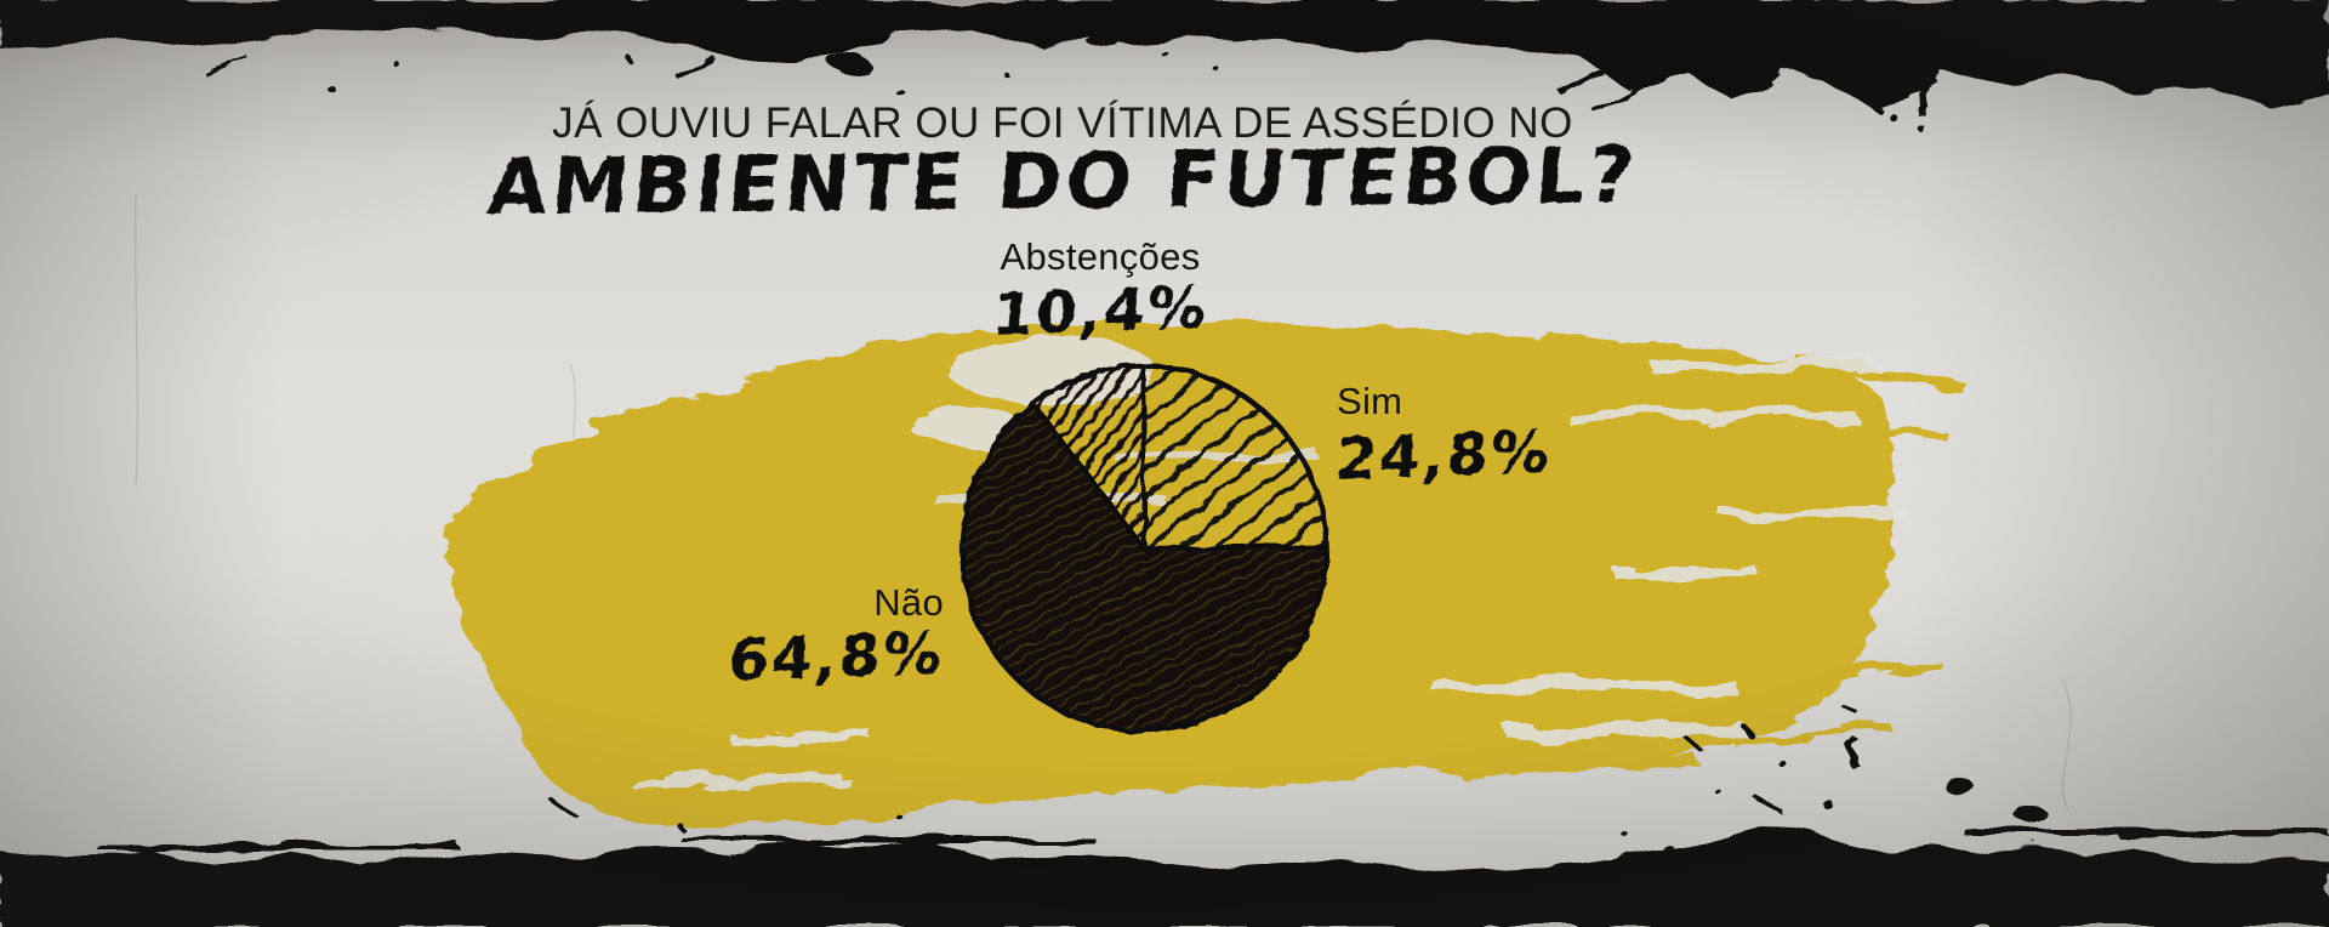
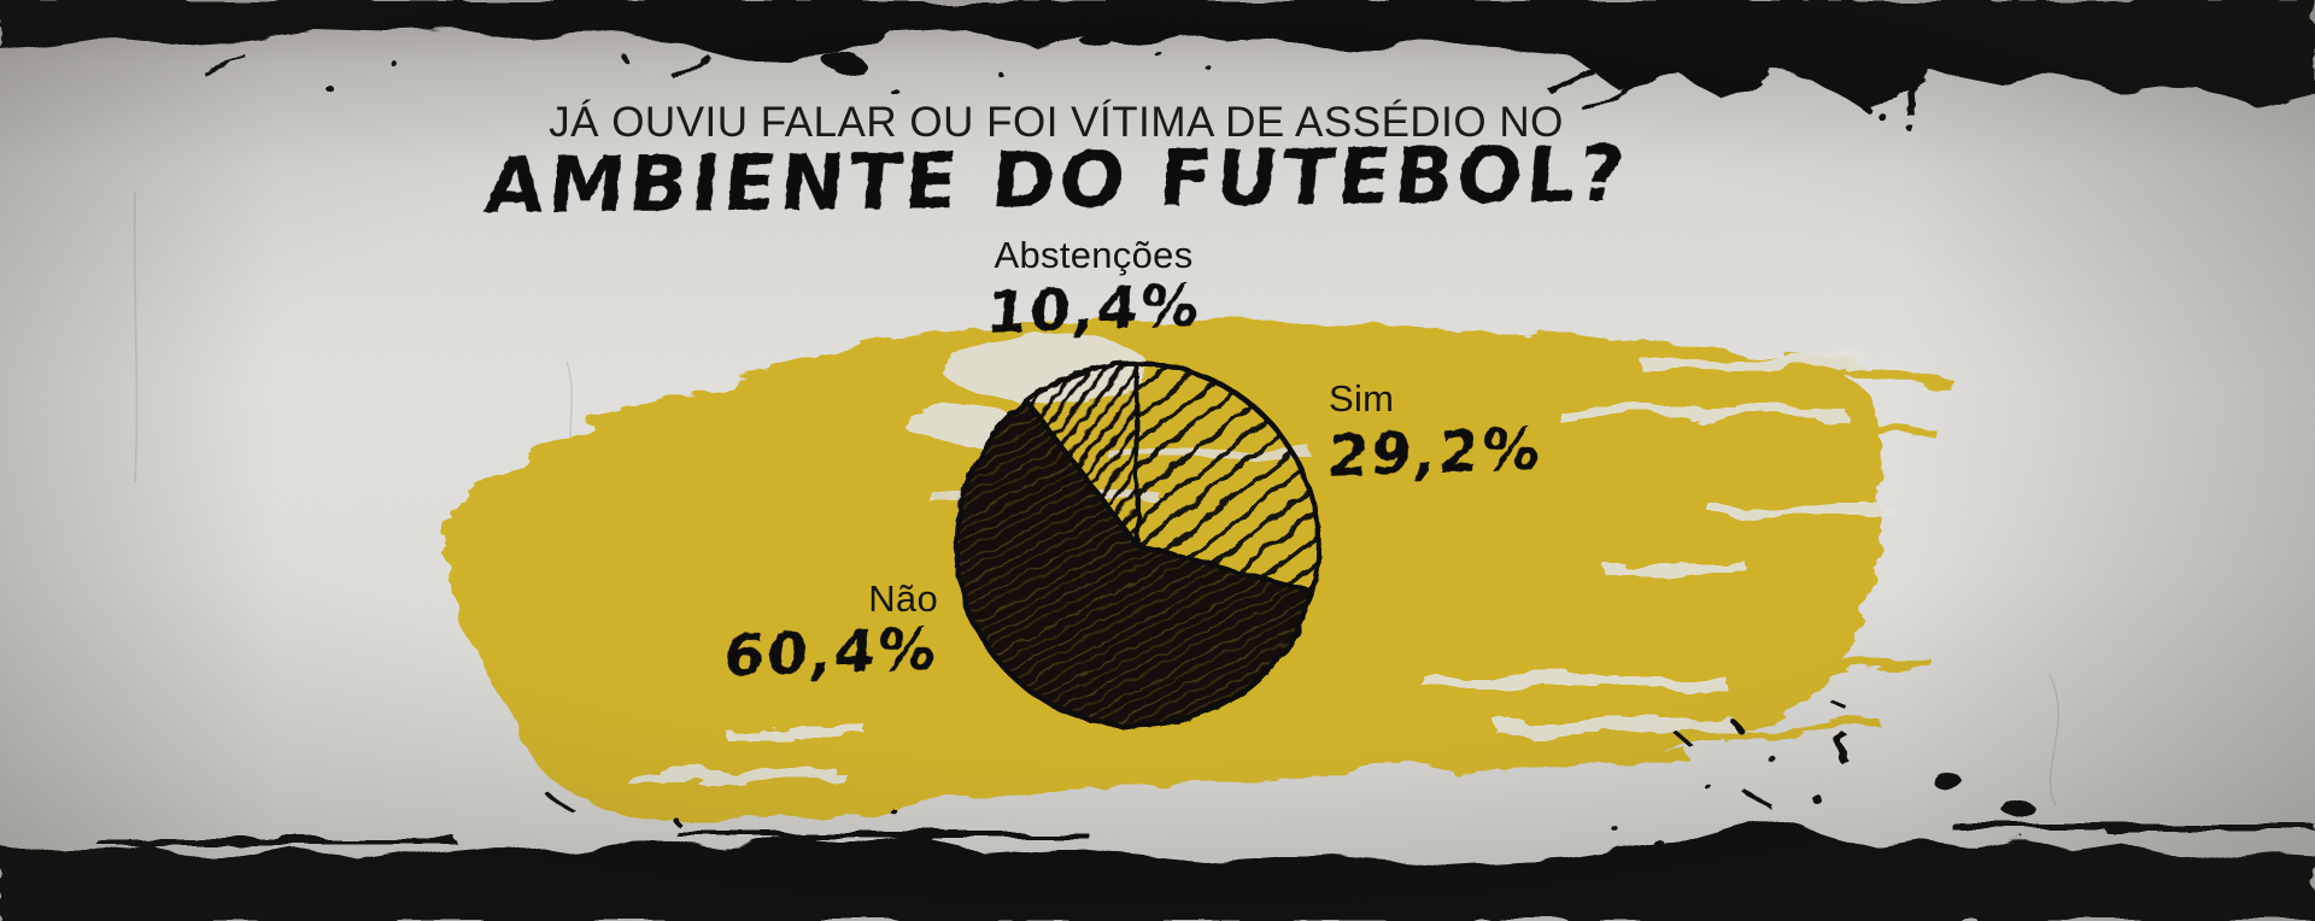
Sim: 24,8% -> 29,2%
Não: 64,8% -> 60,4%
